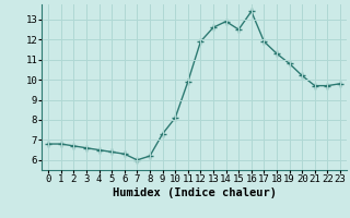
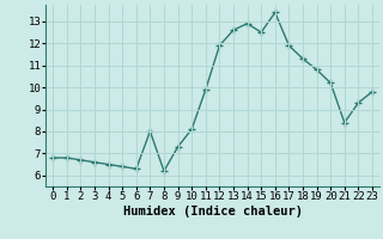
7: 6.0 -> 8.0
21: 9.7 -> 8.4
22: 9.7 -> 9.3
